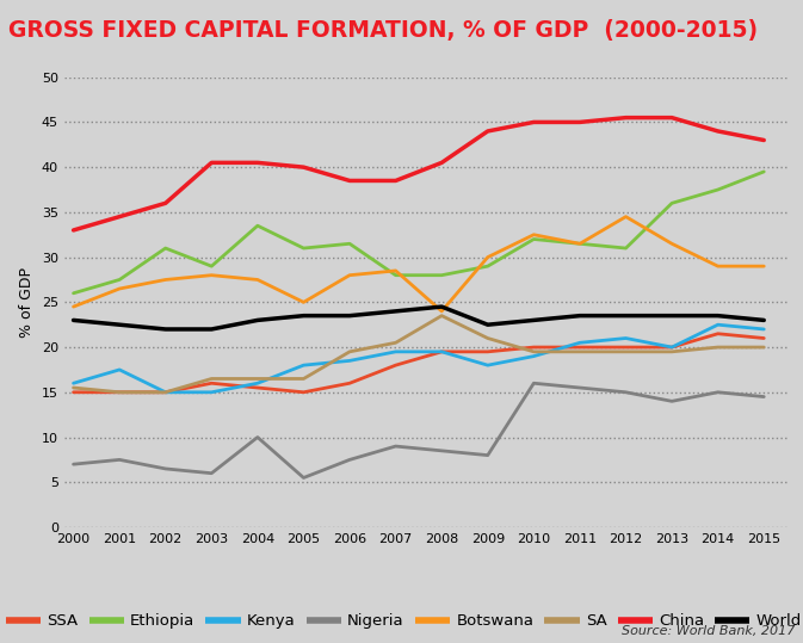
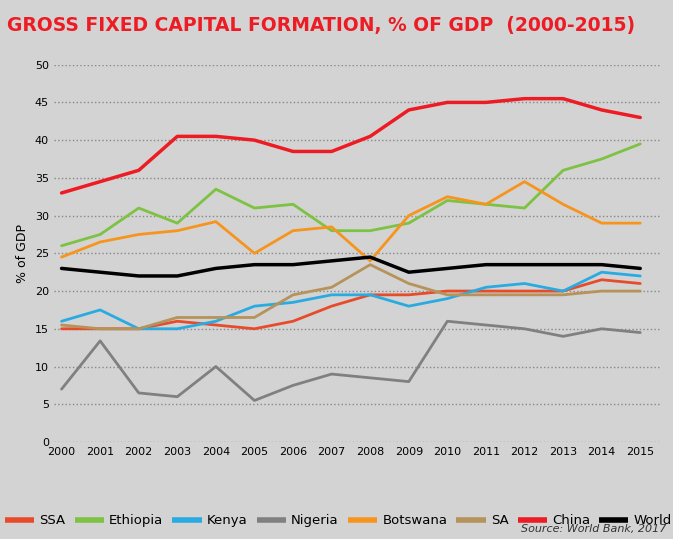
Nigeria/2001: 7.5 -> 13.4
Botswana/2004: 27.5 -> 29.2
